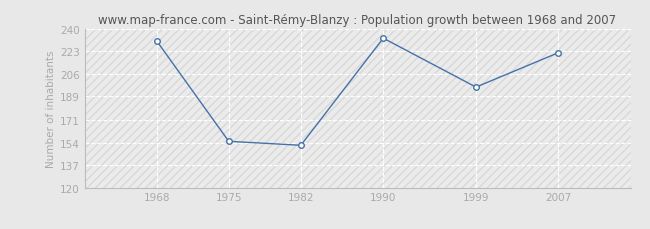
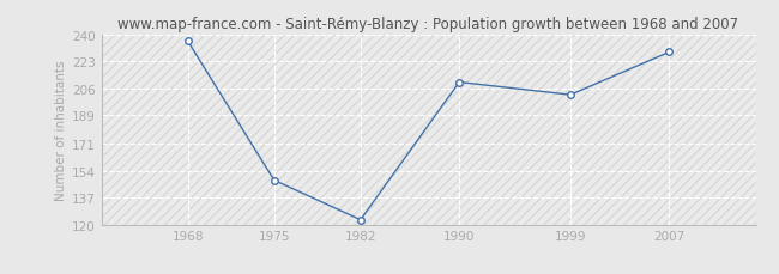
1968: 231 -> 236
1975: 155 -> 148
1982: 152 -> 123
1990: 233 -> 210
1999: 196 -> 202
2007: 222 -> 229
